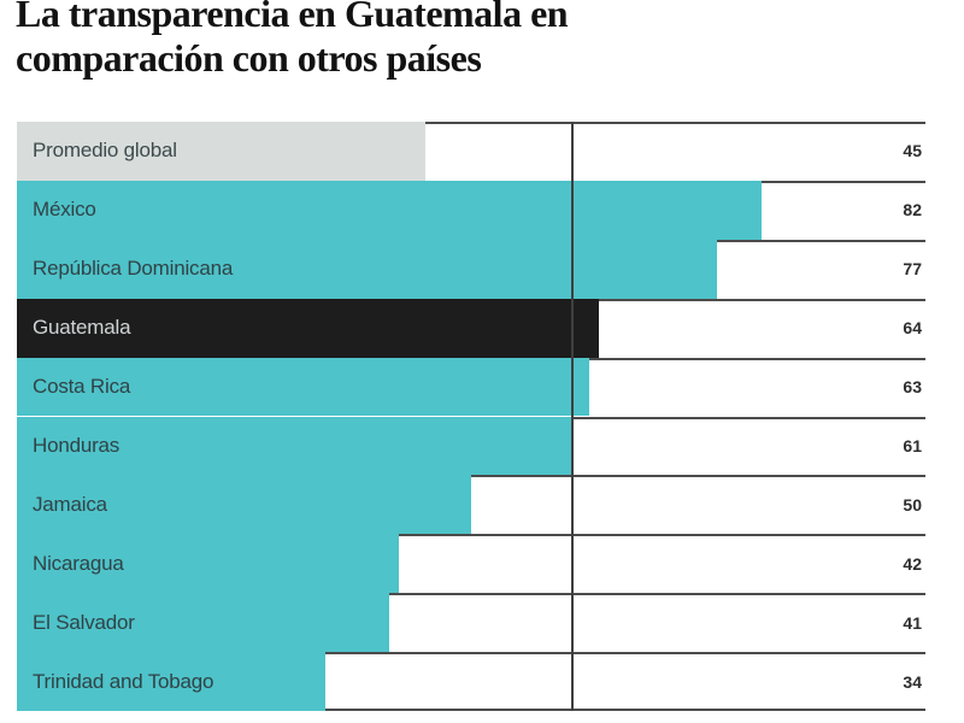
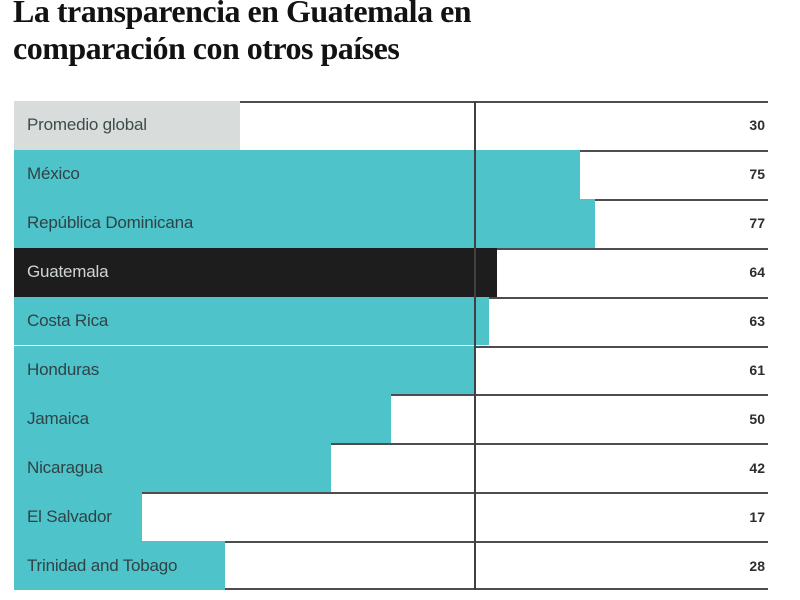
Promedio global: 45 -> 30
México: 82 -> 75
El Salvador: 41 -> 17
Trinidad and Tobago: 34 -> 28
